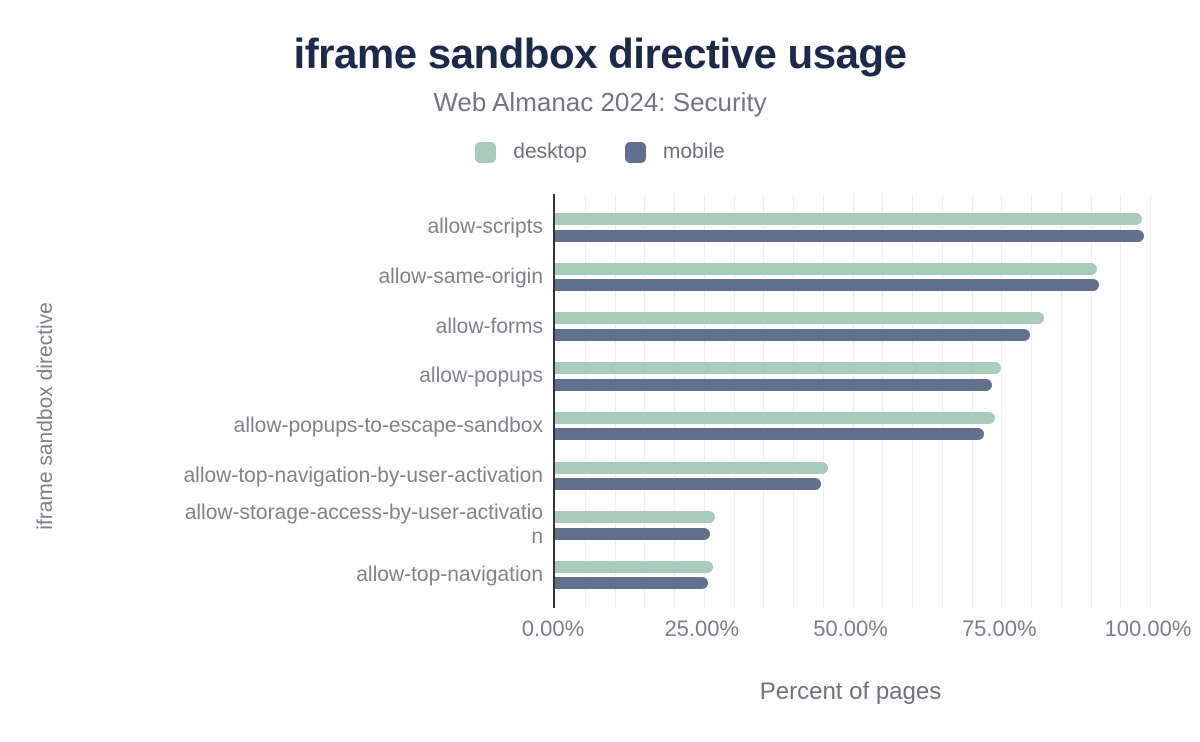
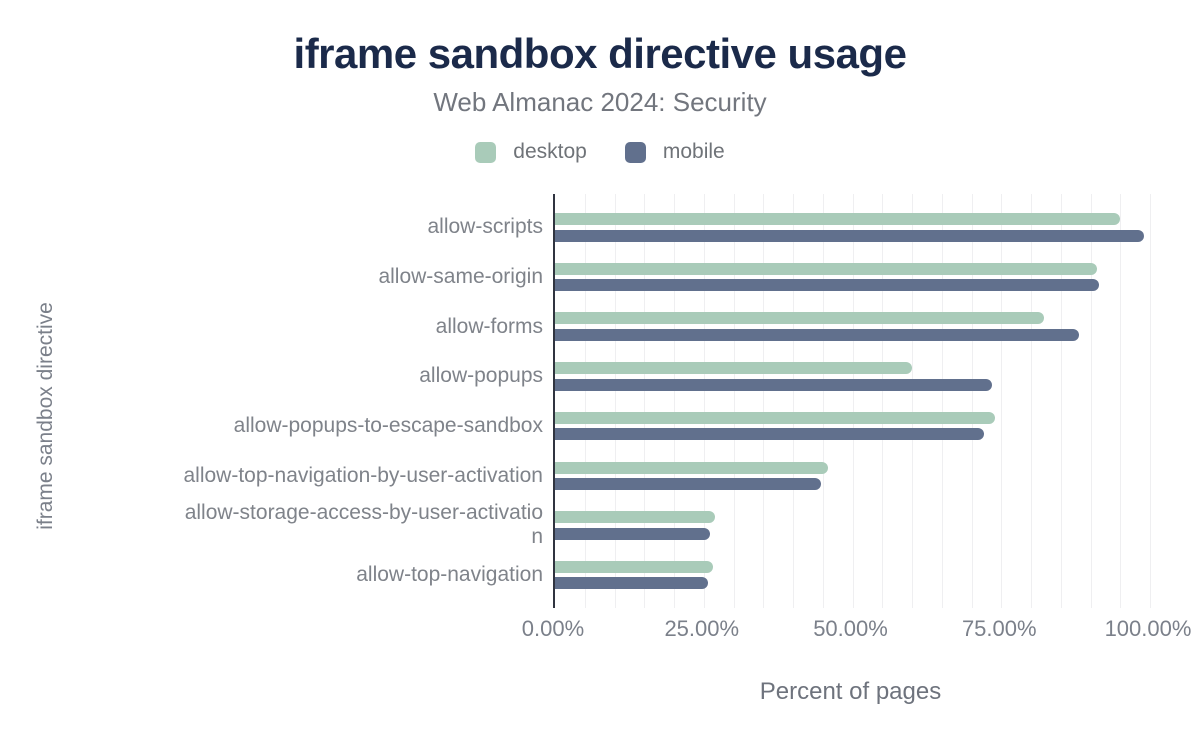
desktop/allow-scripts: 99% -> 95%
mobile/allow-forms: 80% -> 88%
desktop/allow-popups: 75% -> 60%
